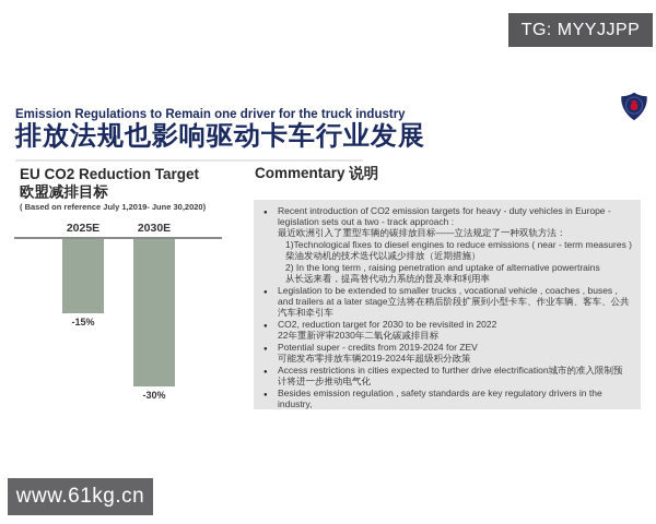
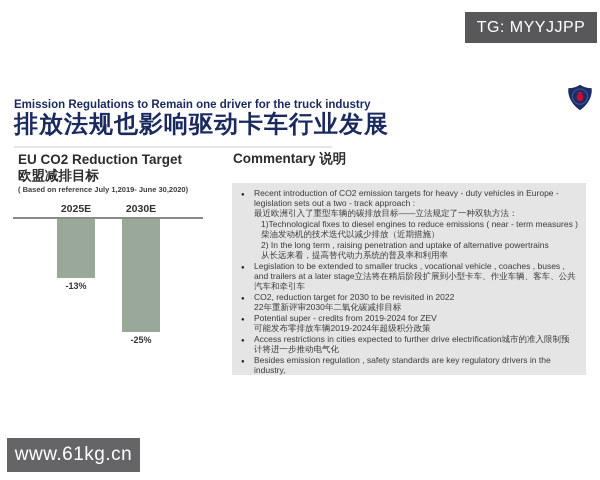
2025E: -15% -> -13%
2030E: -30% -> -25%
